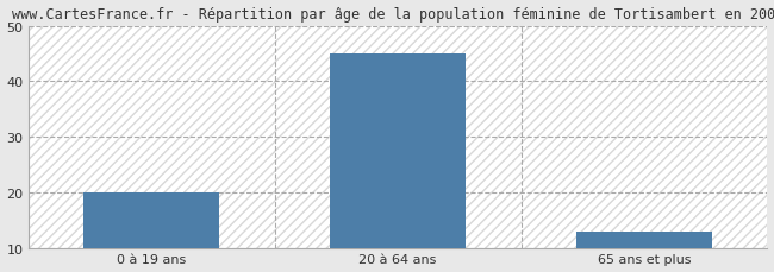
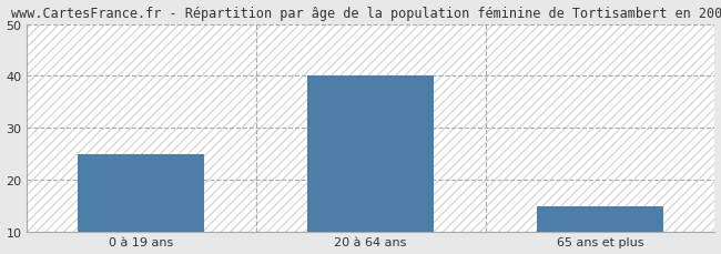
0 à 19 ans: 20 -> 25
20 à 64 ans: 45 -> 40
65 ans et plus: 13 -> 15
